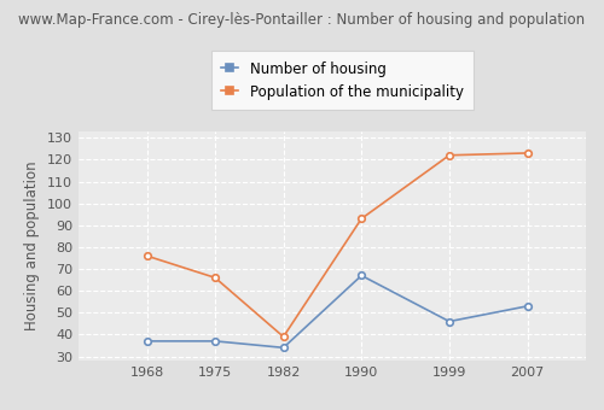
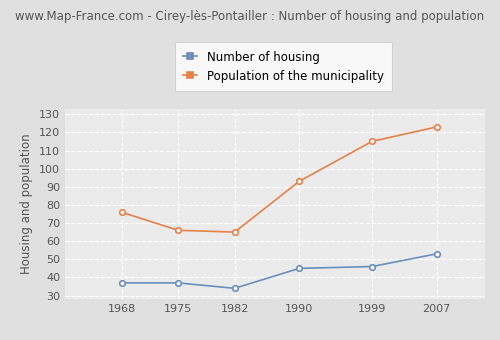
Population of the municipality/1982: 39 -> 65
Number of housing/1990: 67 -> 45
Population of the municipality/1999: 122 -> 115
